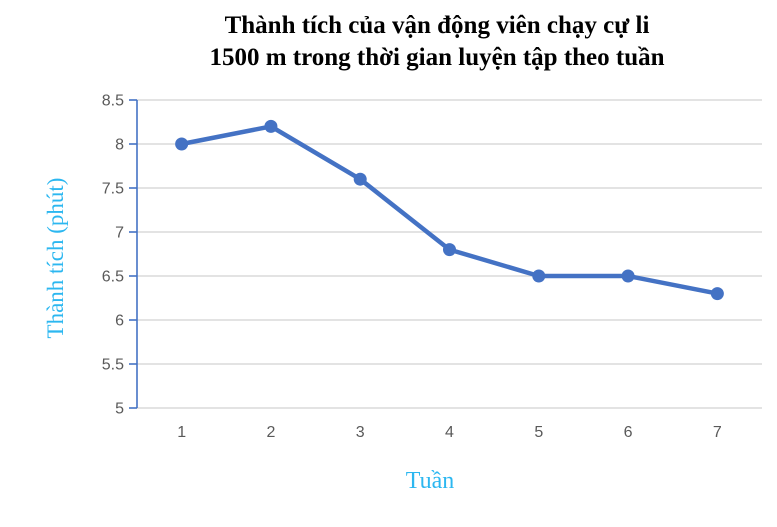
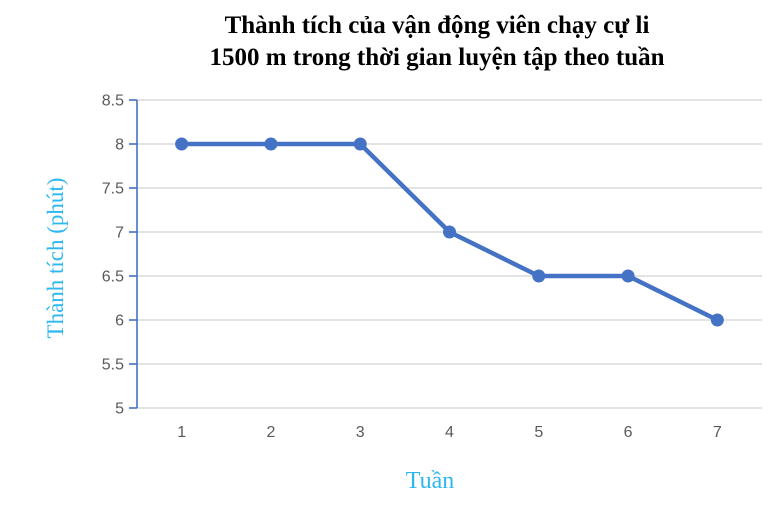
2: 8.2 -> 8.0
3: 7.6 -> 8.0
4: 6.8 -> 7.0
7: 6.3 -> 6.0
